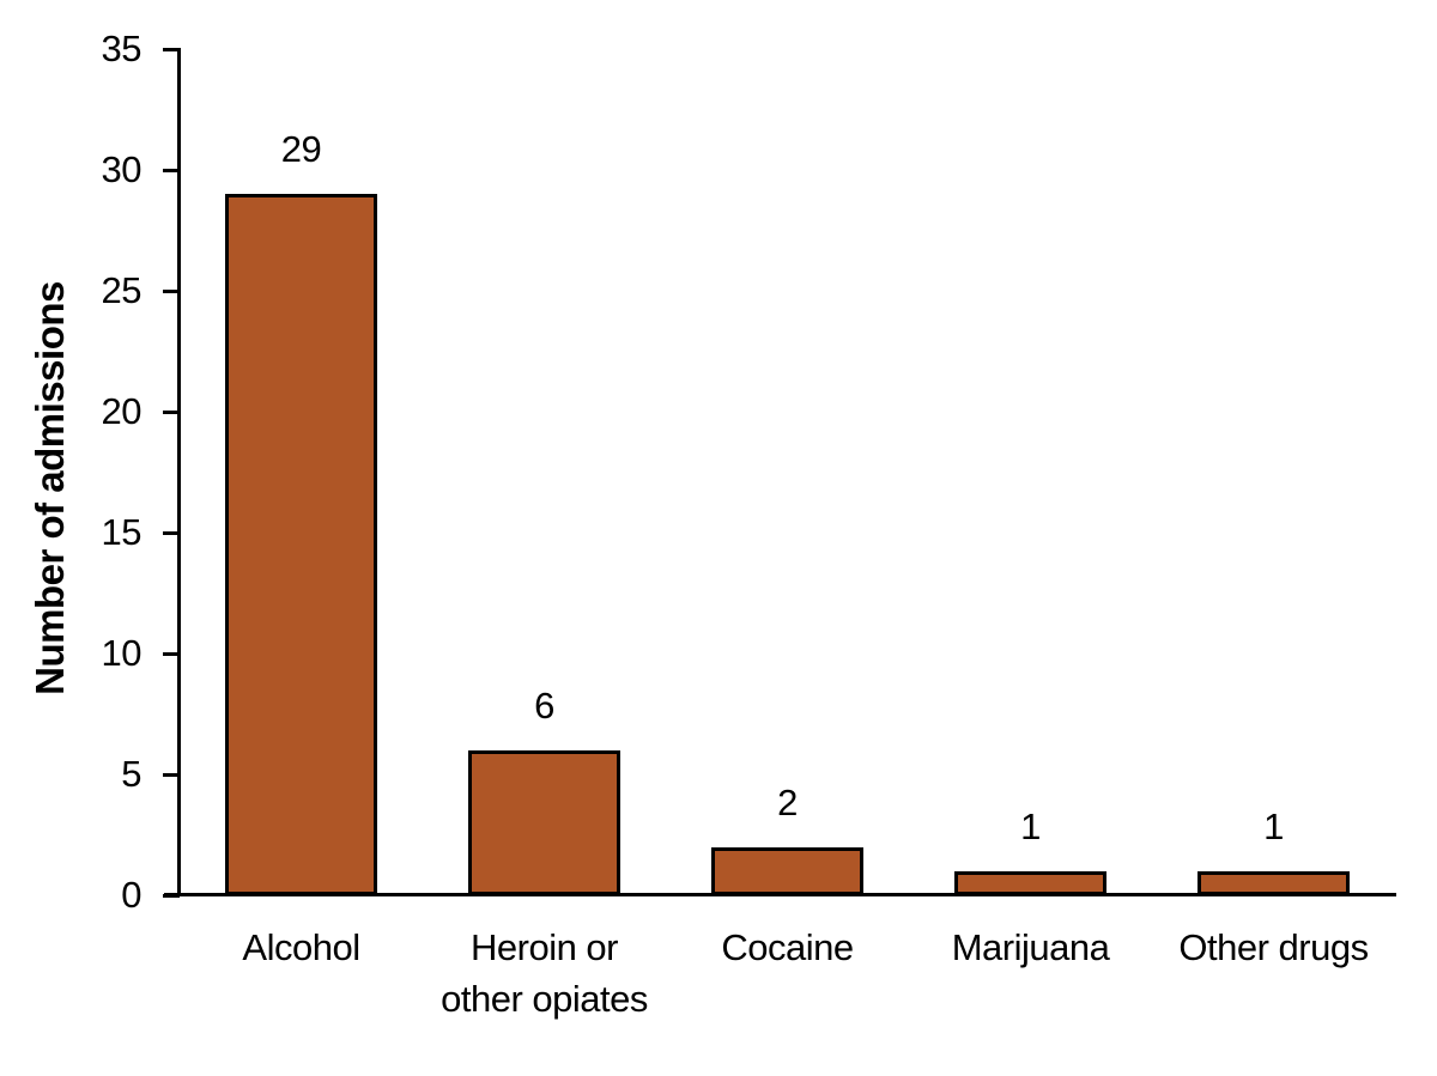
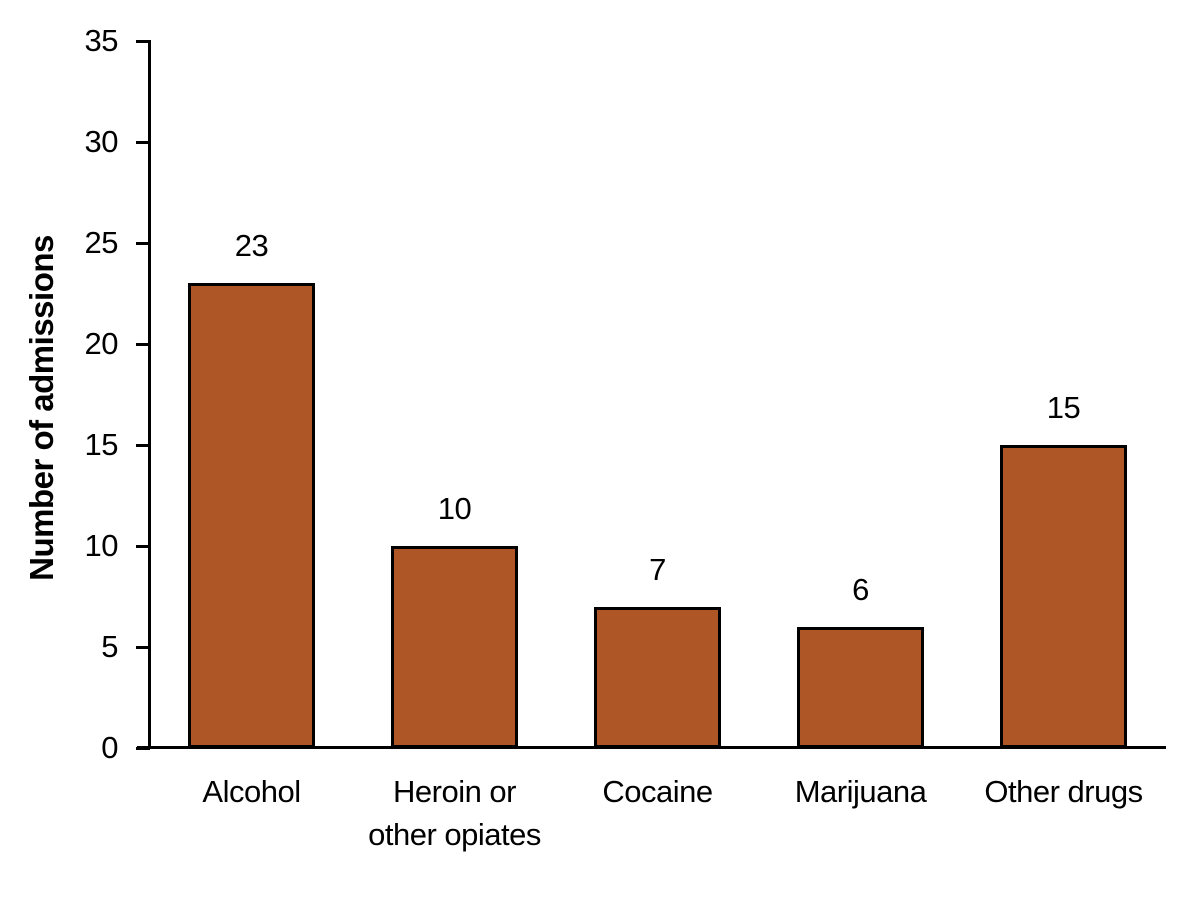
Alcohol: 29 -> 23
Heroin or other opiates: 6 -> 10
Cocaine: 2 -> 7
Marijuana: 1 -> 6
Other drugs: 1 -> 15
